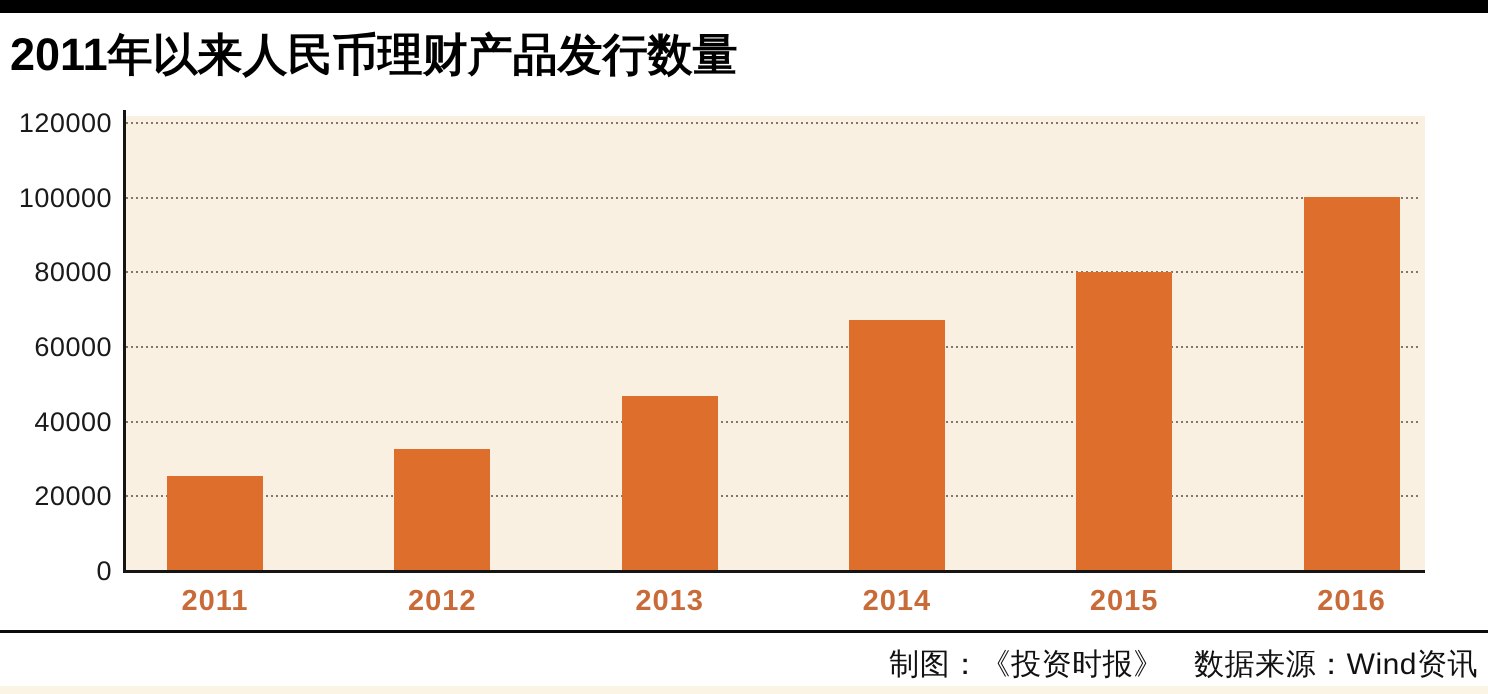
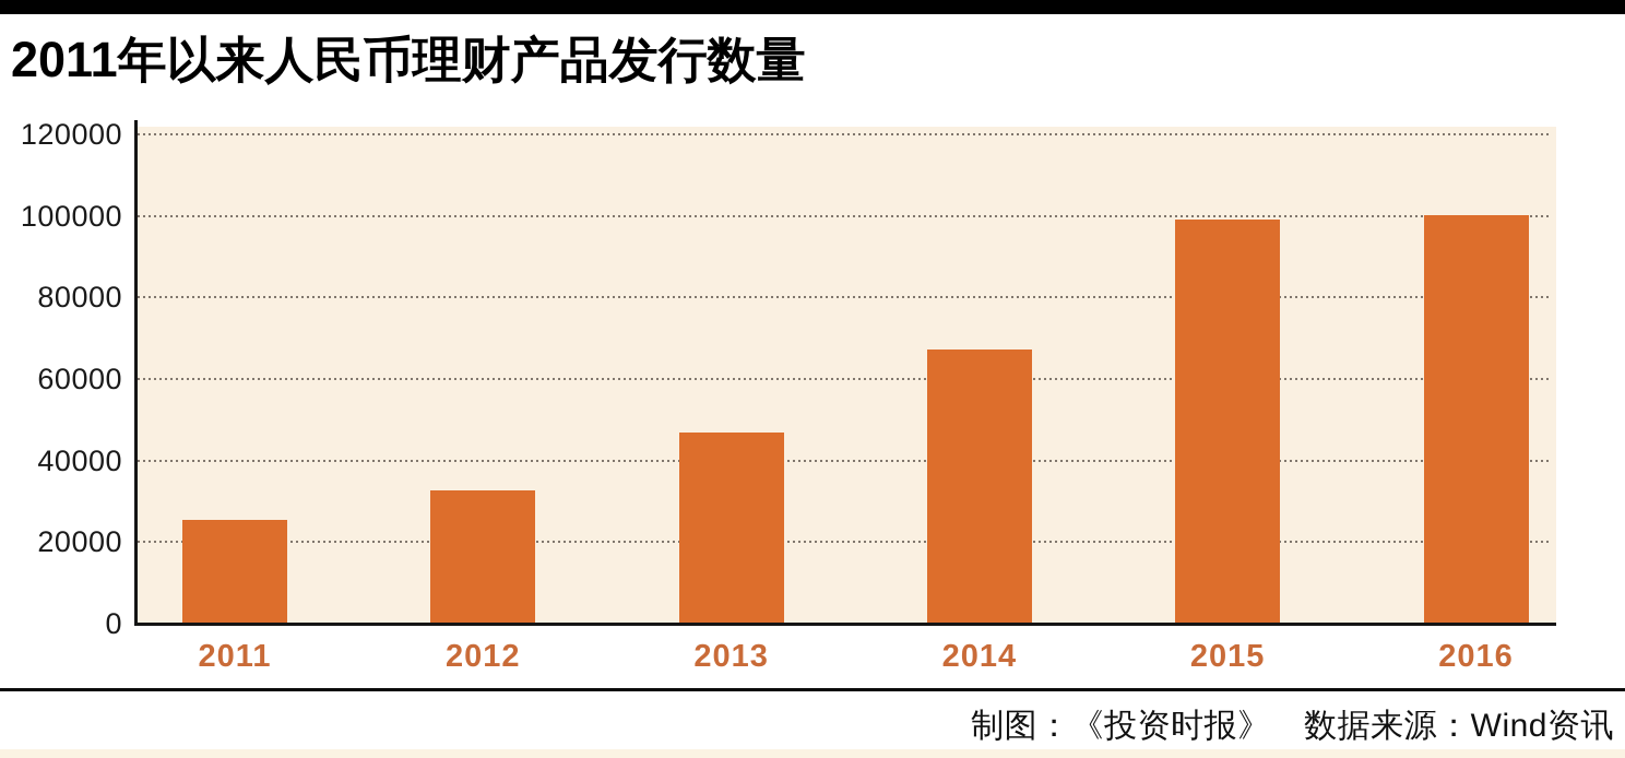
2015: 80000 -> 99000
